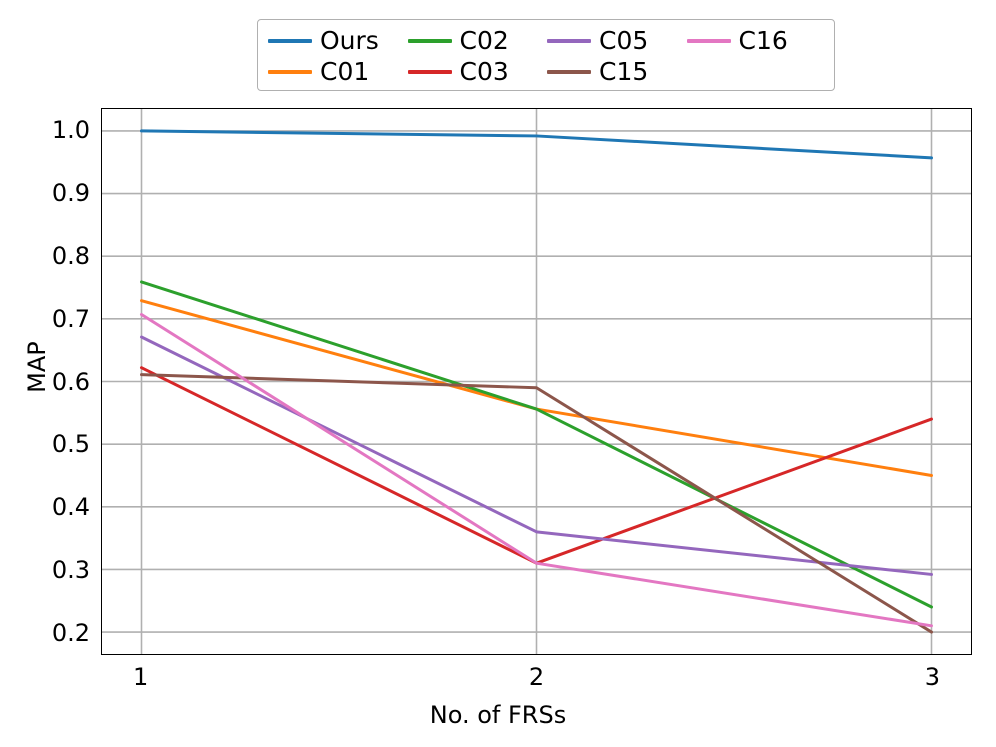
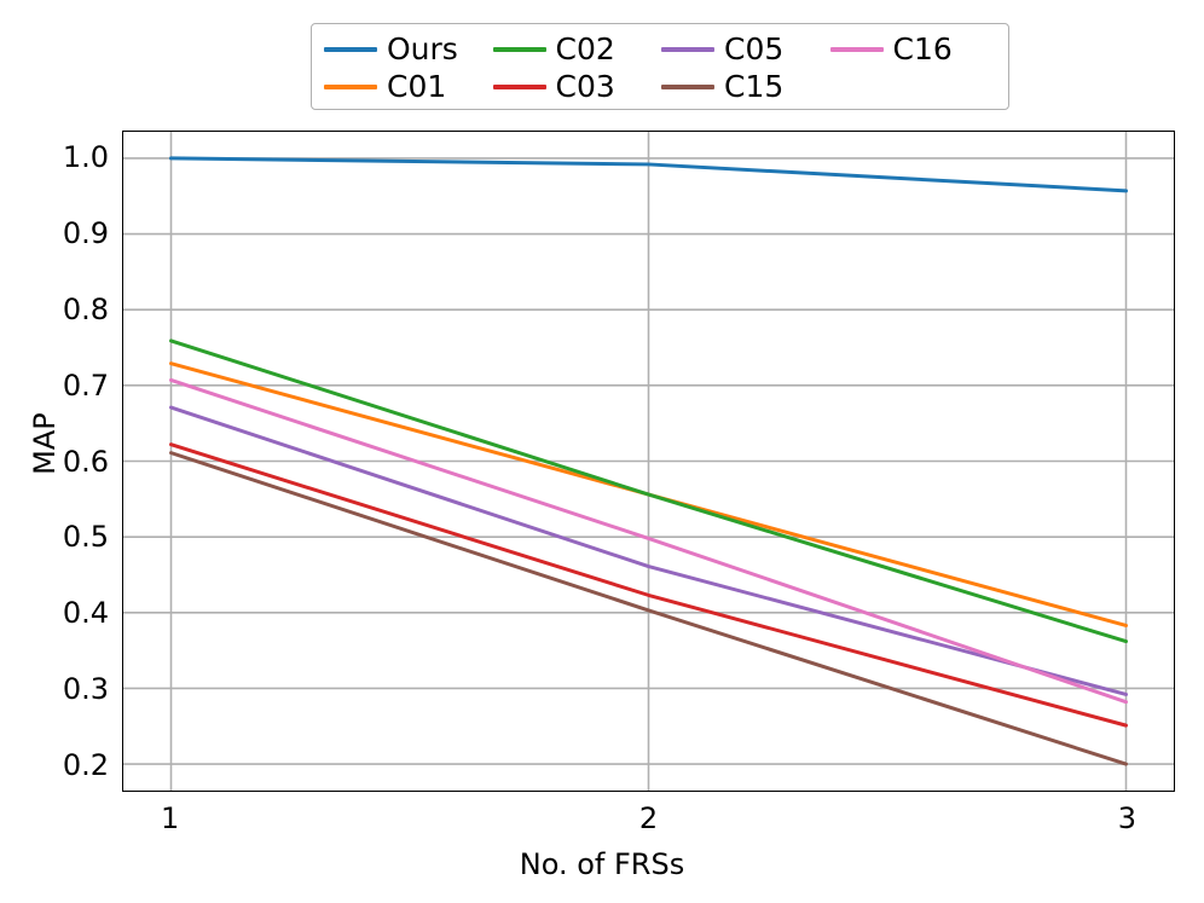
C03/2: 0.31 -> 0.42
C05/2: 0.36 -> 0.46
C15/2: 0.59 -> 0.40
C16/2: 0.31 -> 0.50
C01/3: 0.45 -> 0.38
C02/3: 0.24 -> 0.36
C03/3: 0.54 -> 0.25
C16/3: 0.21 -> 0.28
